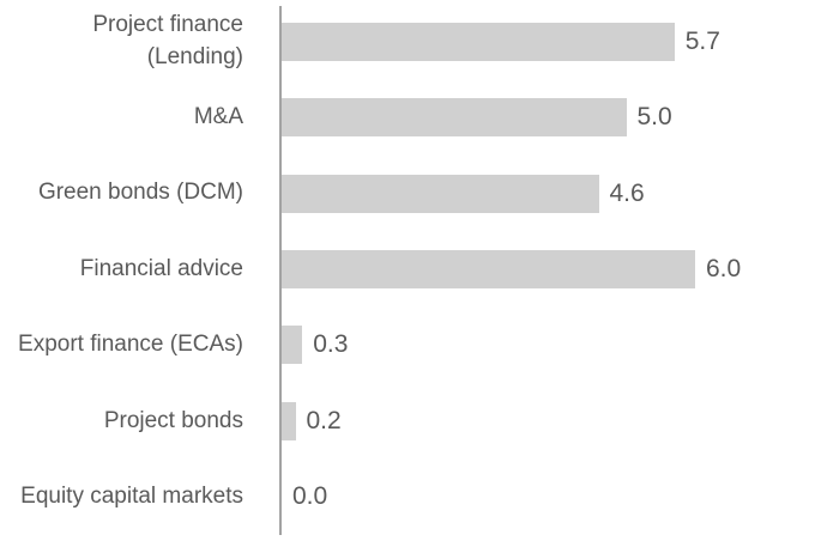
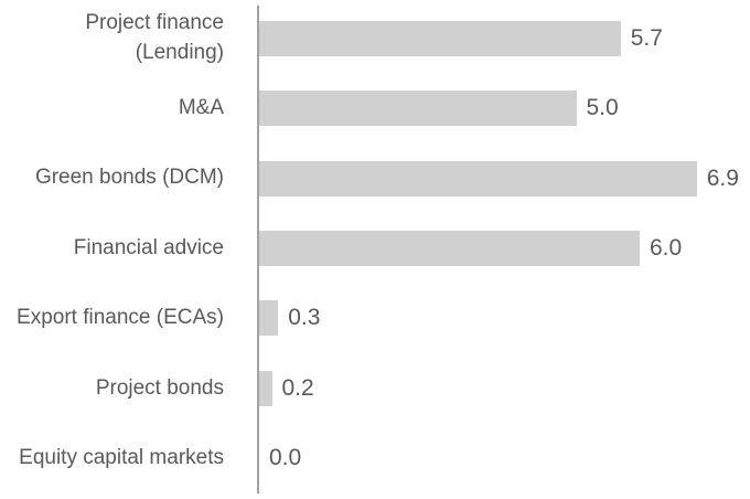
Green bonds (DCM): 4.6 -> 6.9
